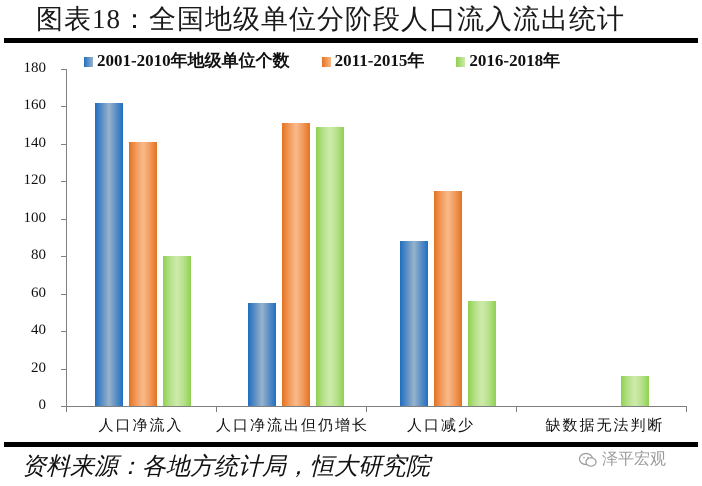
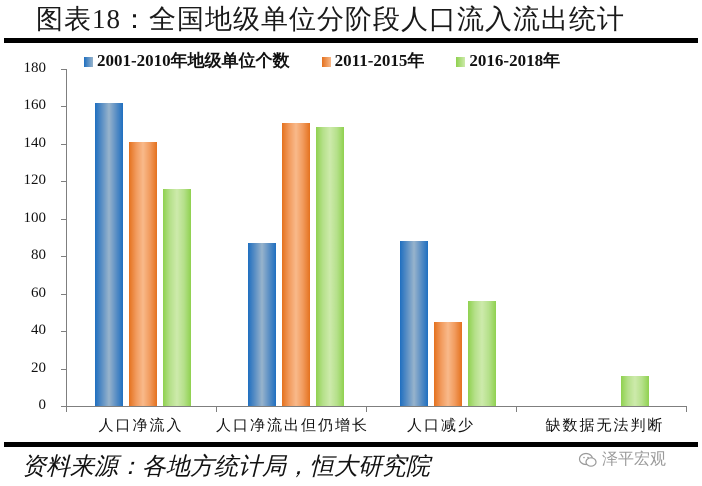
2016-2018年/人口净流入: 80 -> 116
2001-2010年地级单位个数/人口净流出但仍增长: 55 -> 87
2011-2015年/人口减少: 115 -> 45
